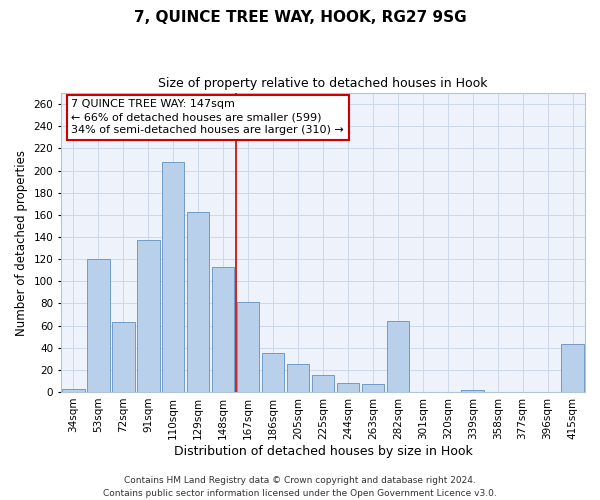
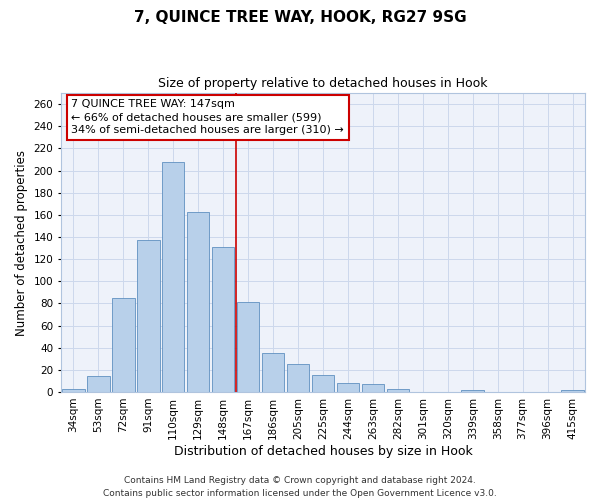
53sqm: 120 -> 14
72sqm: 63 -> 85
148sqm: 113 -> 131
282sqm: 64 -> 3
415sqm: 43 -> 2
